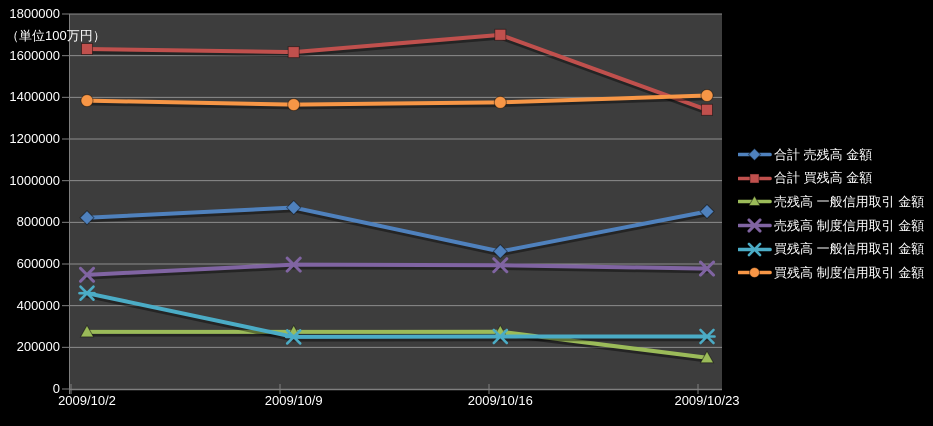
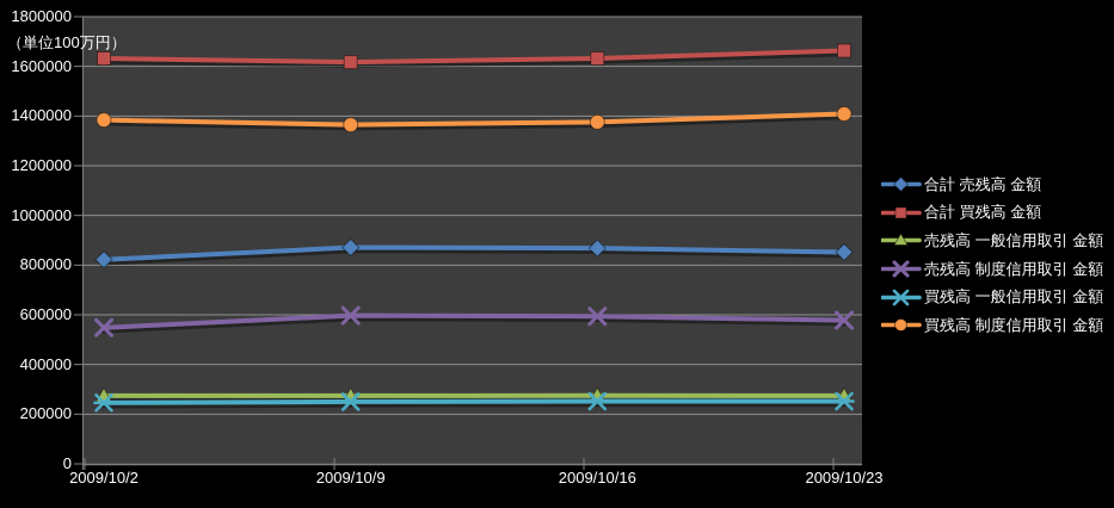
買残高 一般信用取引 金額/2009/10/2: 460000 -> 250000
合計 売残高 金額/2009/10/16: 660000 -> 870000
合計 買残高 金額/2009/10/16: 1700000 -> 1630000
合計 買残高 金額/2009/10/23: 1340000 -> 1660000
売残高 一般信用取引 金額/2009/10/23: 150000 -> 270000
